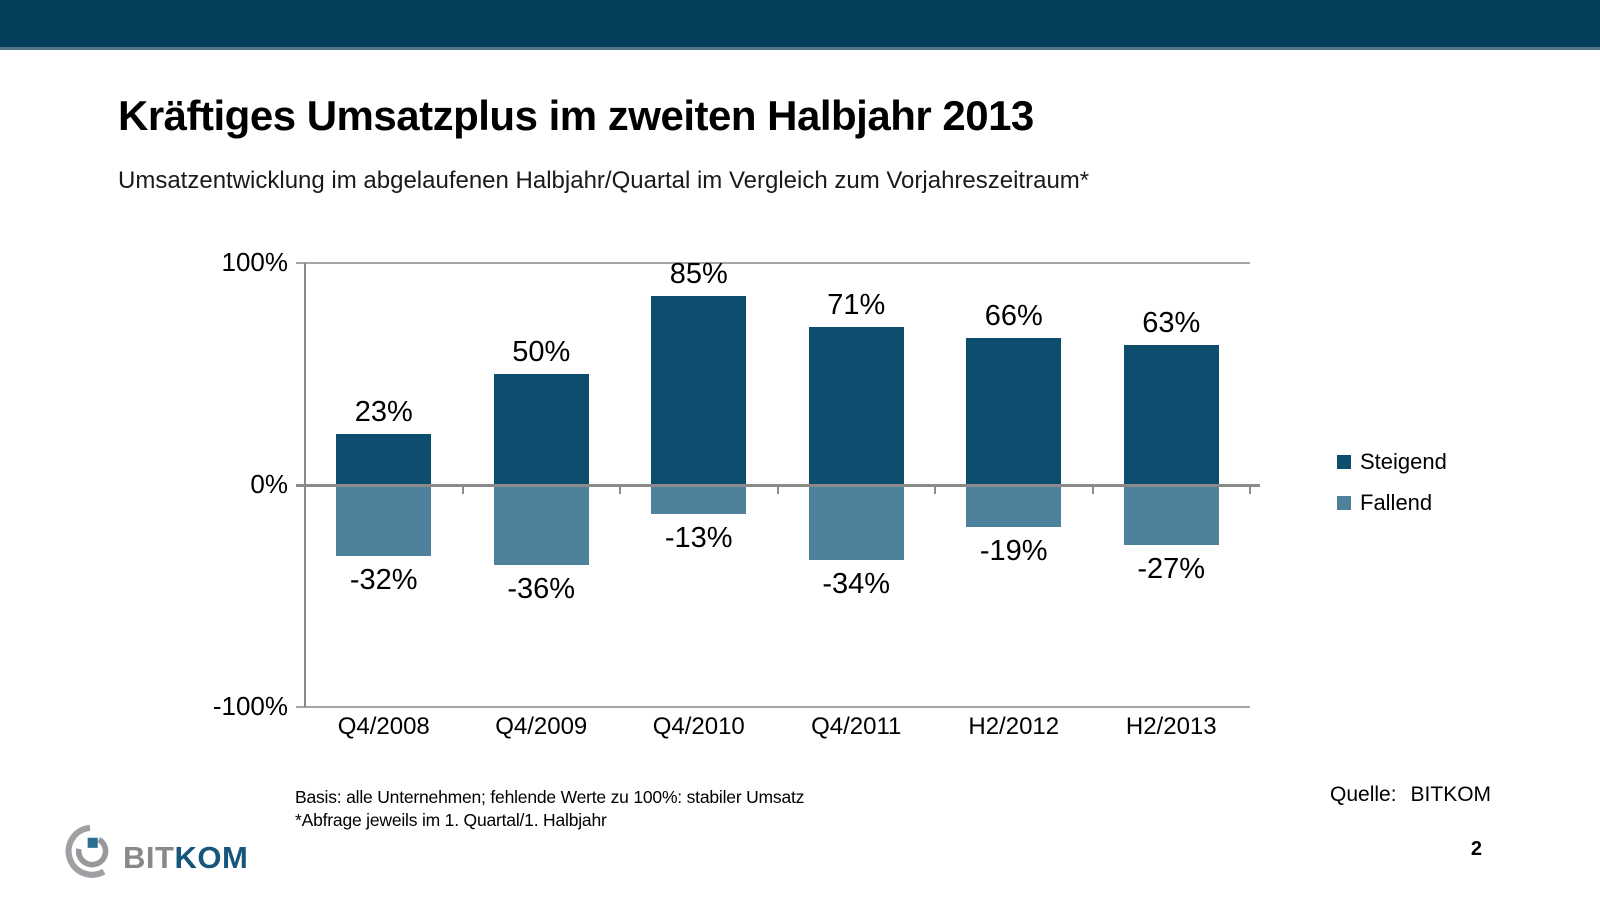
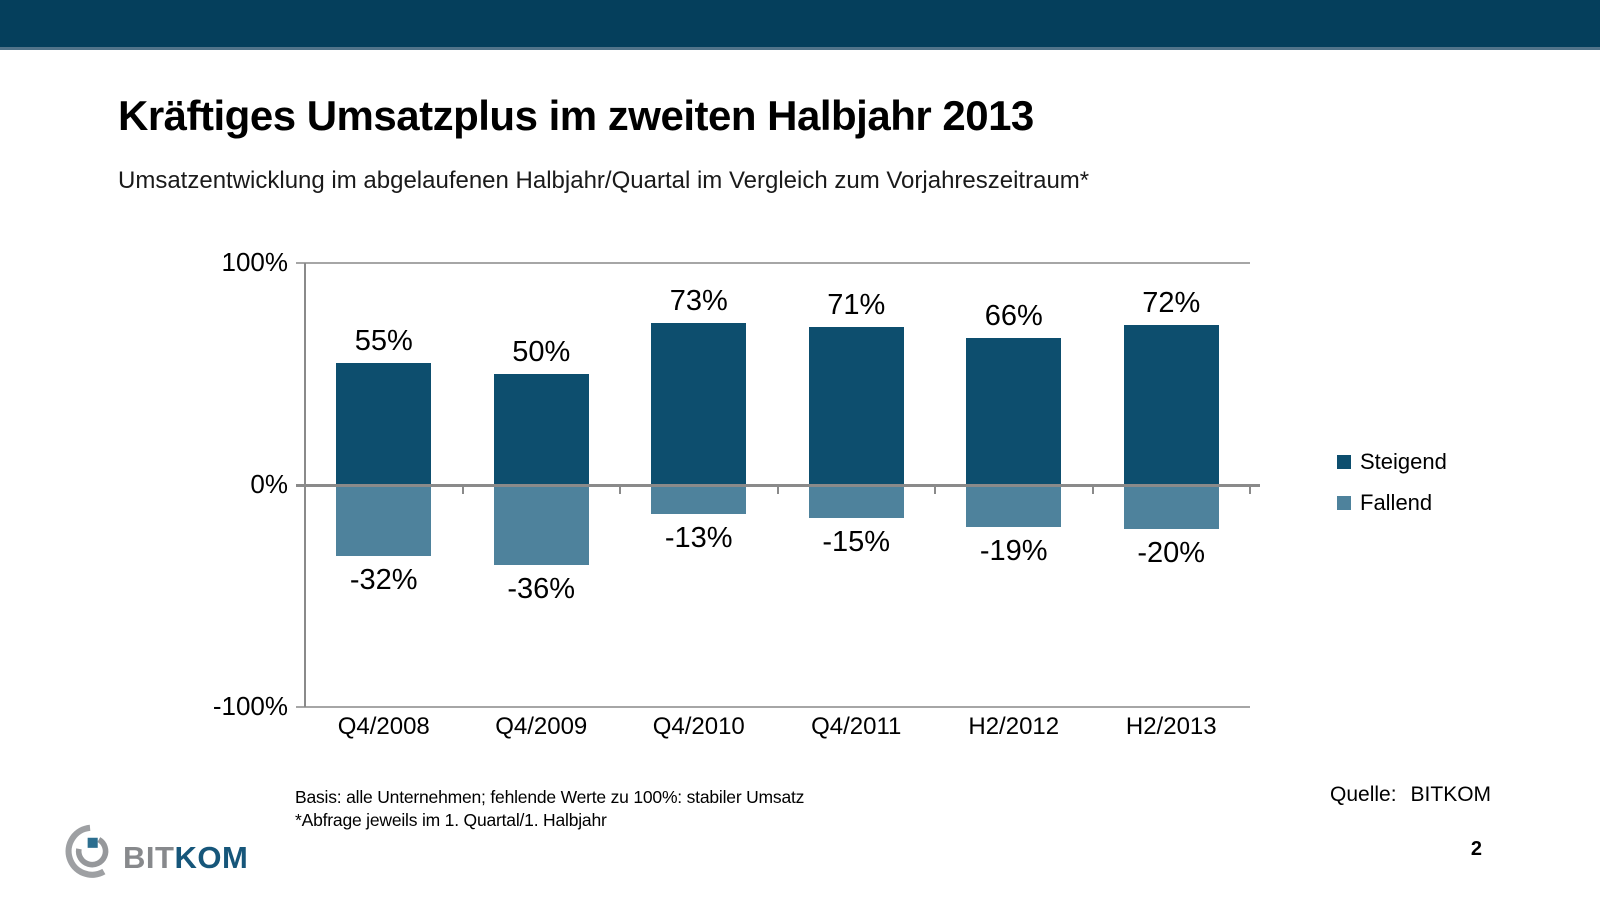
Steigend/Q4/2008: 23% -> 55%
Steigend/Q4/2010: 85% -> 73%
Fallend/Q4/2011: -34% -> -15%
Steigend/H2/2013: 63% -> 72%
Fallend/H2/2013: -27% -> -20%
